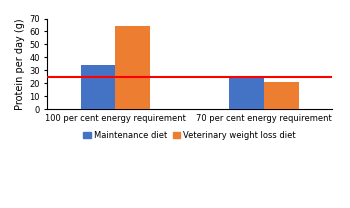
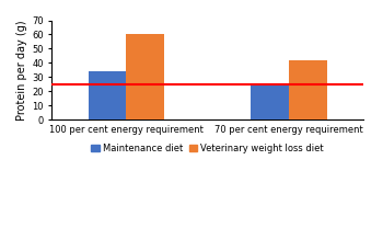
Veterinary weight loss diet/100 per cent energy requirement: 64 -> 60
Veterinary weight loss diet/70 per cent energy requirement: 21 -> 42
